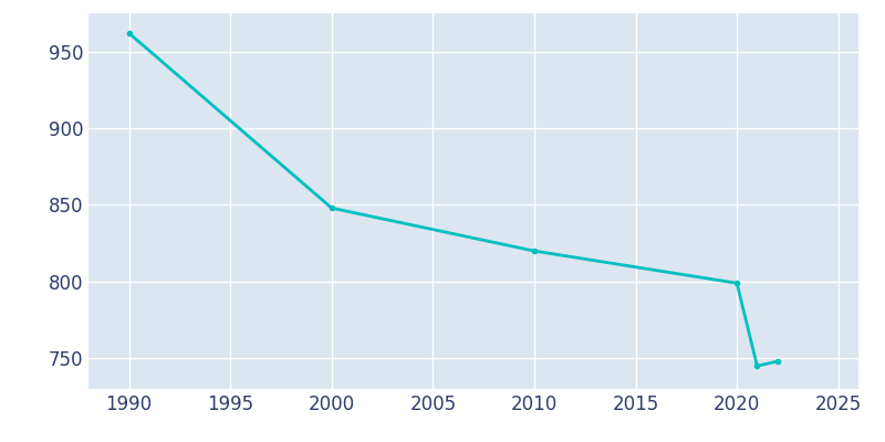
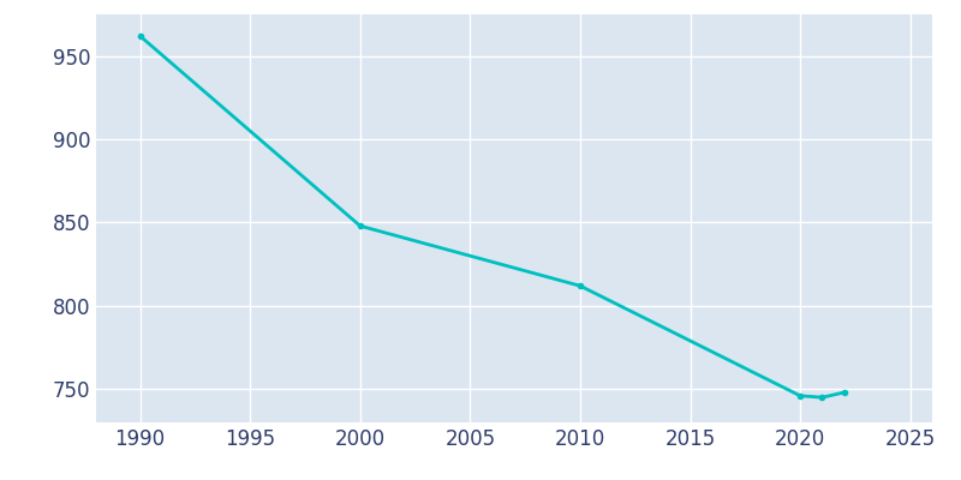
2010: 820 -> 812
2020: 799 -> 746
